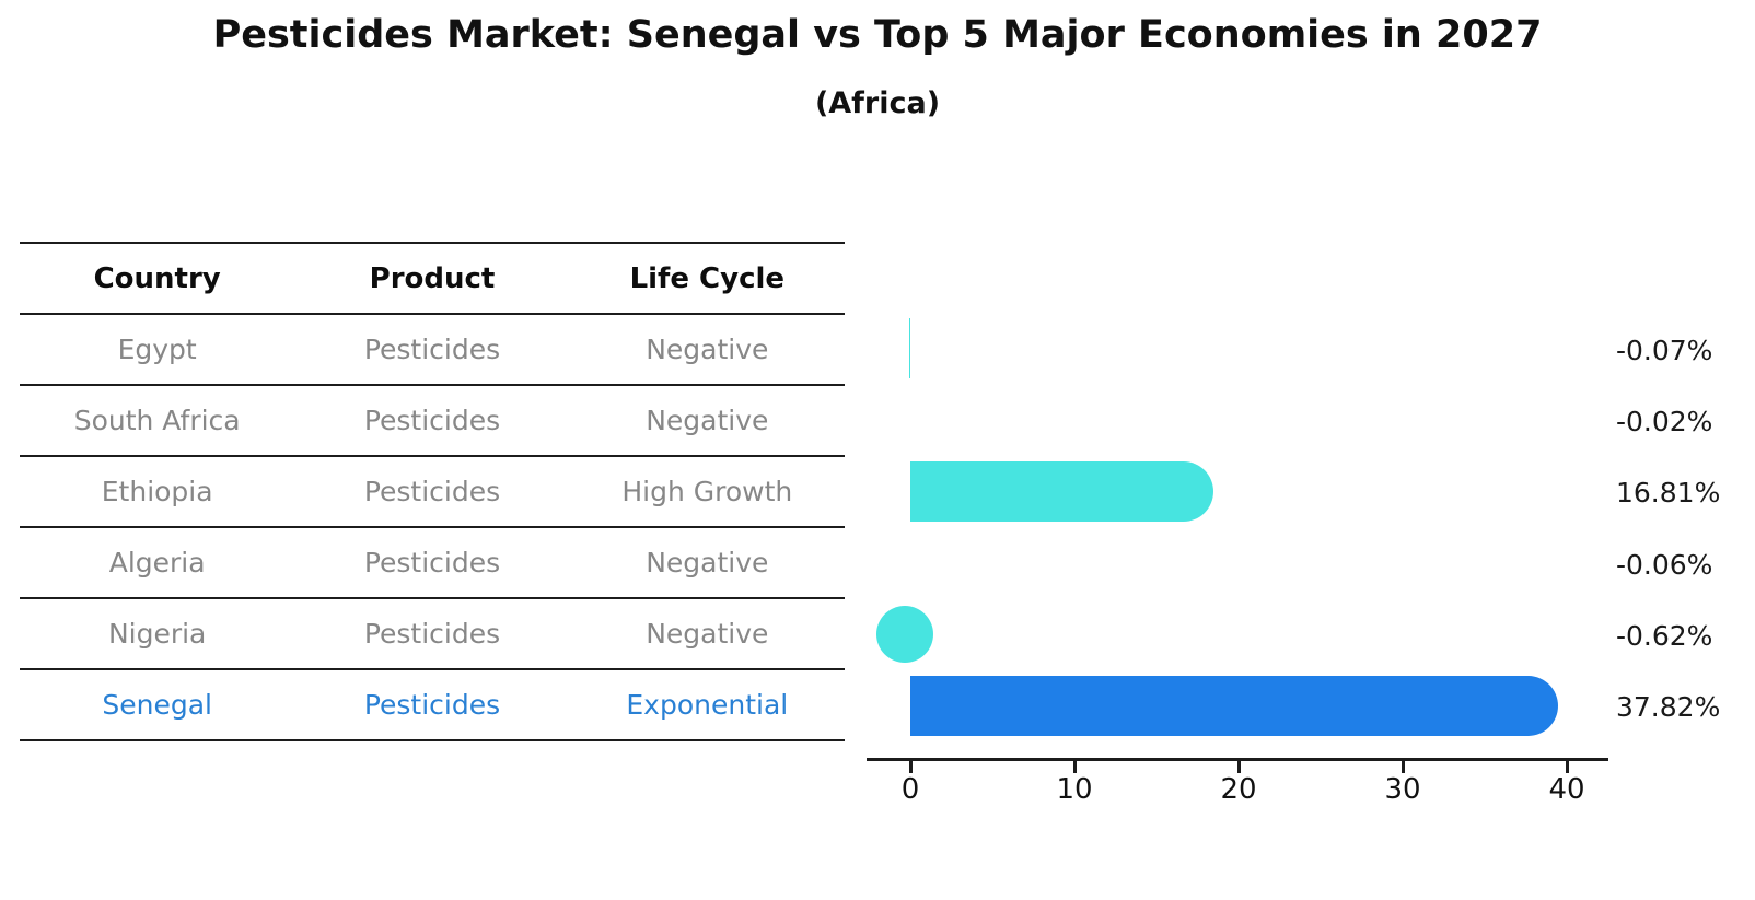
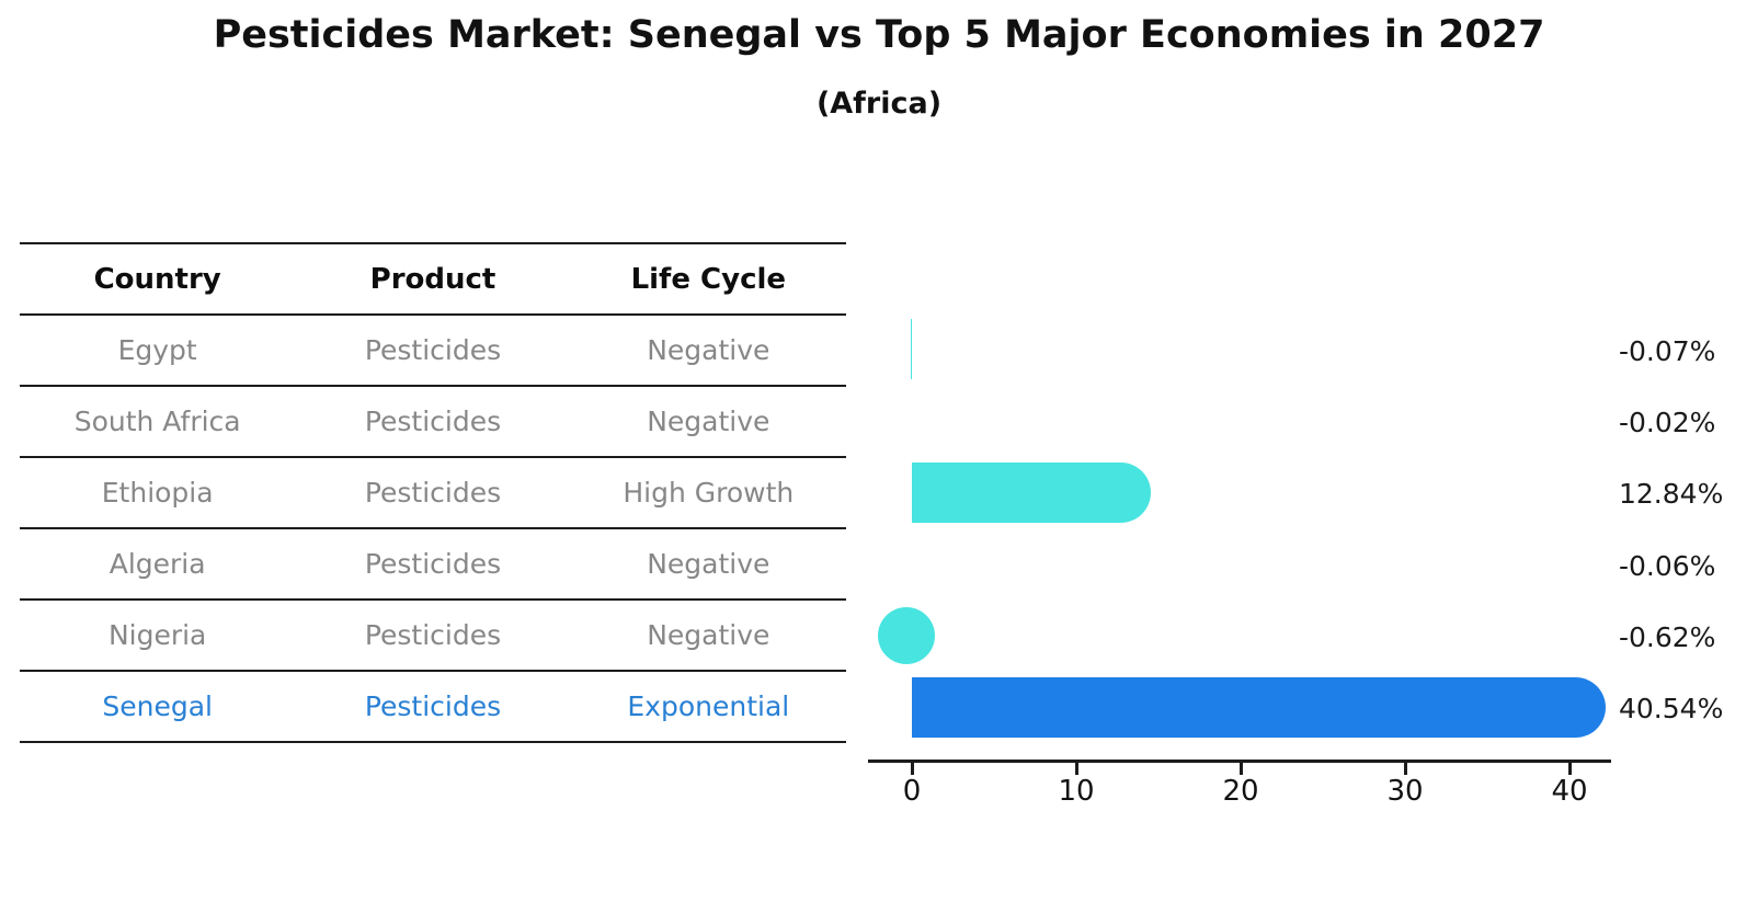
Ethiopia: 16.81% -> 12.84%
Senegal: 37.82% -> 40.54%
